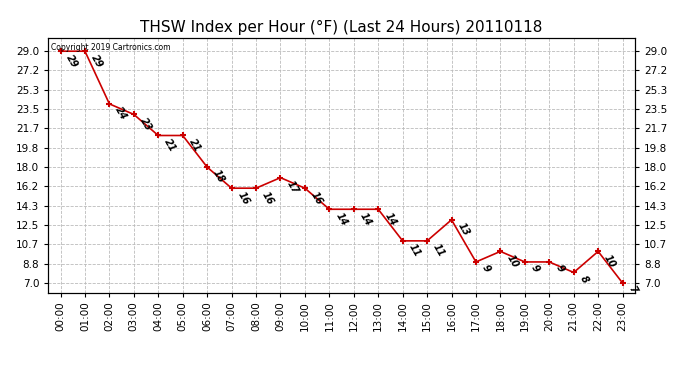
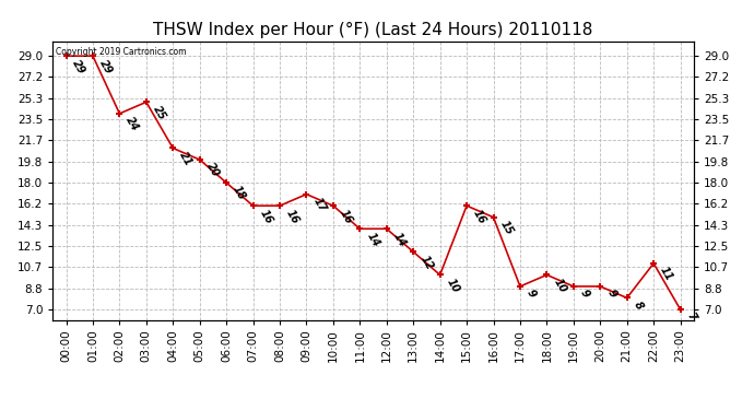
03:00: 23 -> 25
05:00: 21 -> 20
13:00: 14 -> 12
14:00: 11 -> 10
15:00: 11 -> 16
16:00: 13 -> 15
22:00: 10 -> 11
